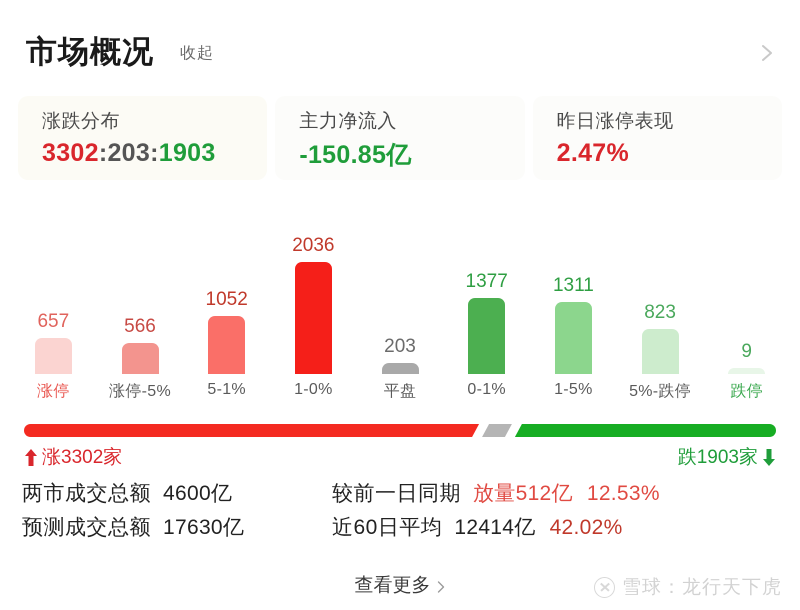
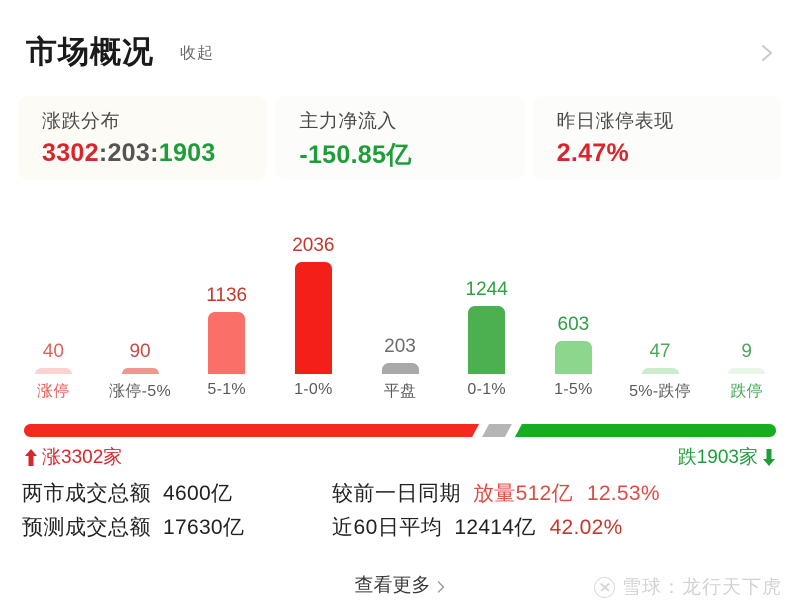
涨停: 657 -> 40
涨停-5%: 566 -> 90
5-1%: 1052 -> 1136
0-1%: 1377 -> 1244
1-5%: 1311 -> 603
5%-跌停: 823 -> 47
